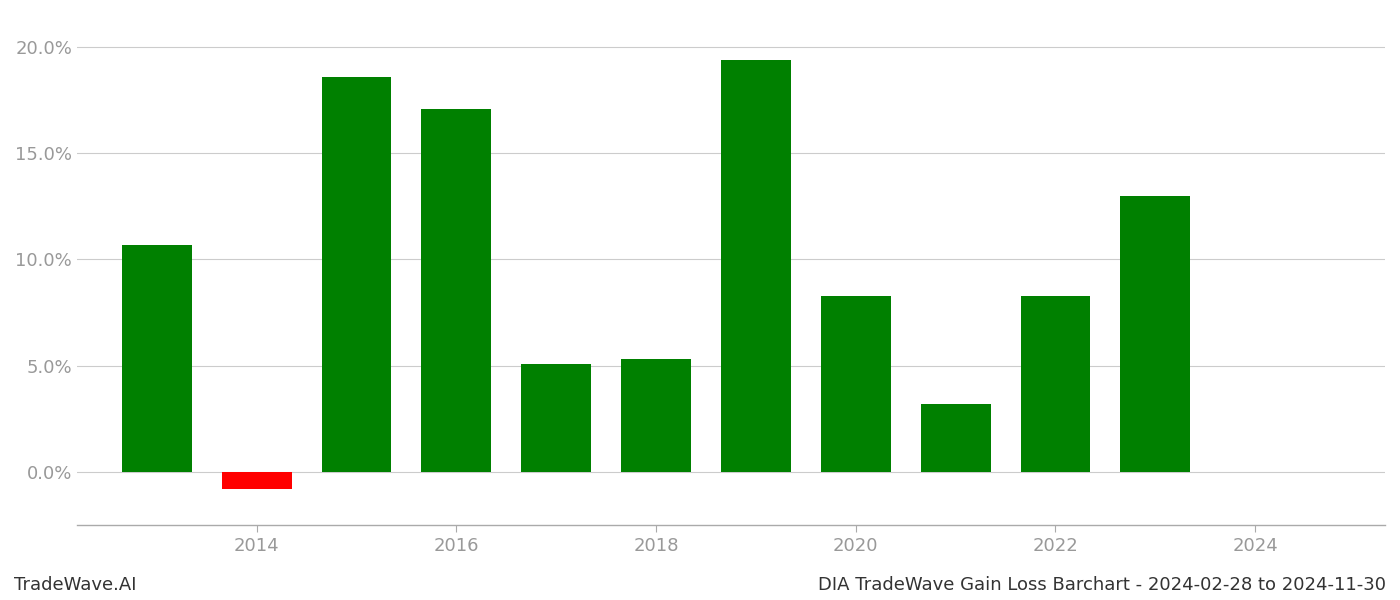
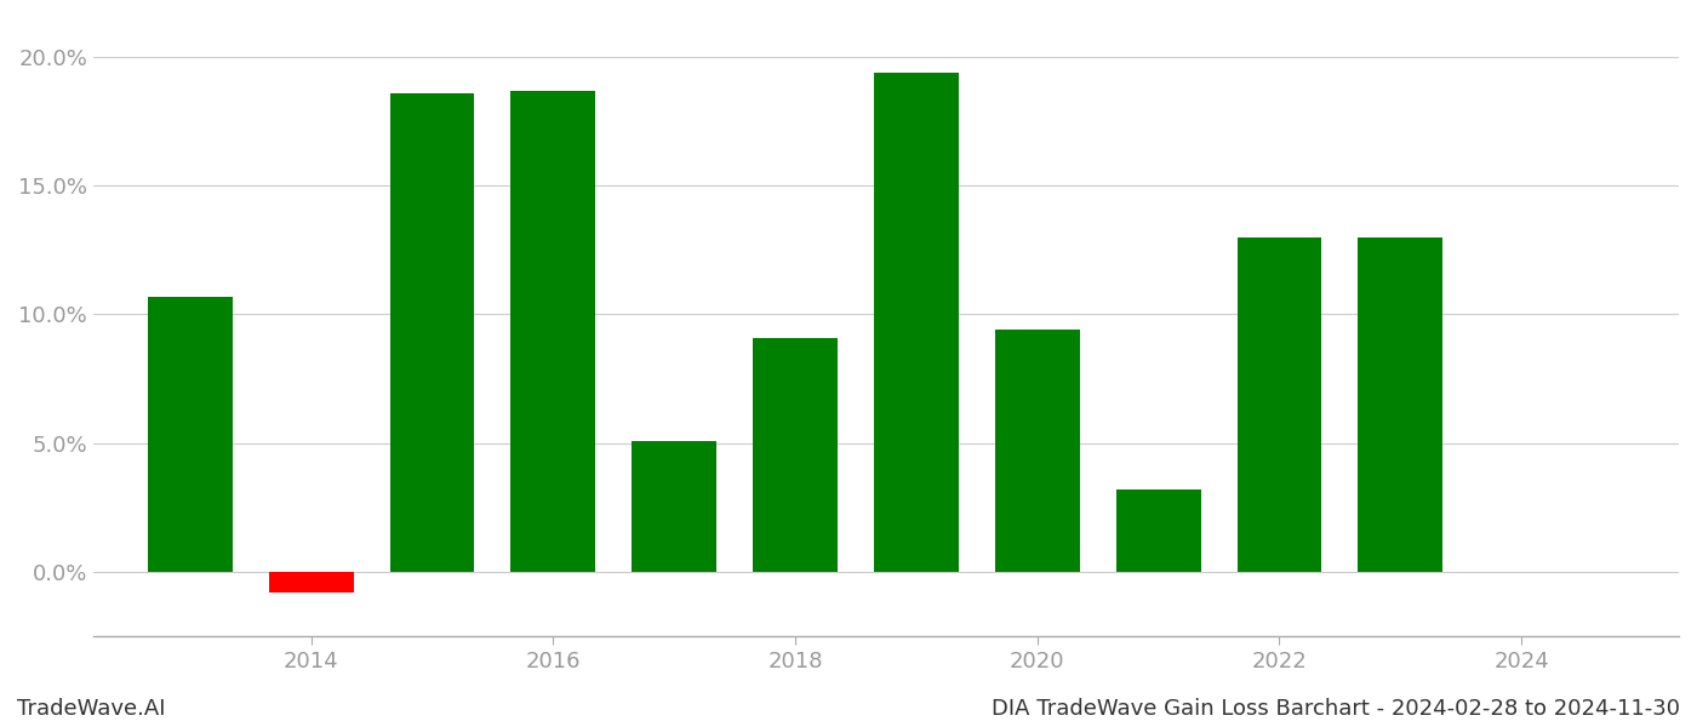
2016: 17.1% -> 18.7%
2018: 5.3% -> 9.1%
2020: 8.3% -> 9.4%
2022: 8.3% -> 13.0%
